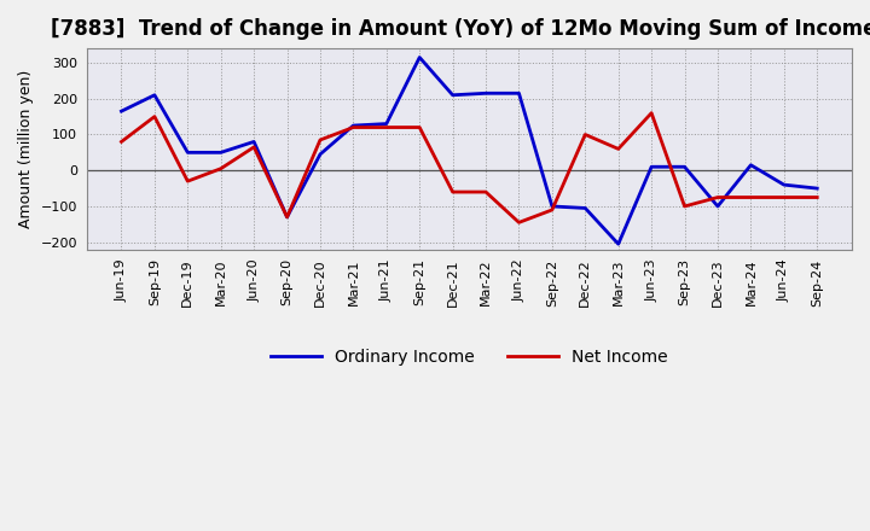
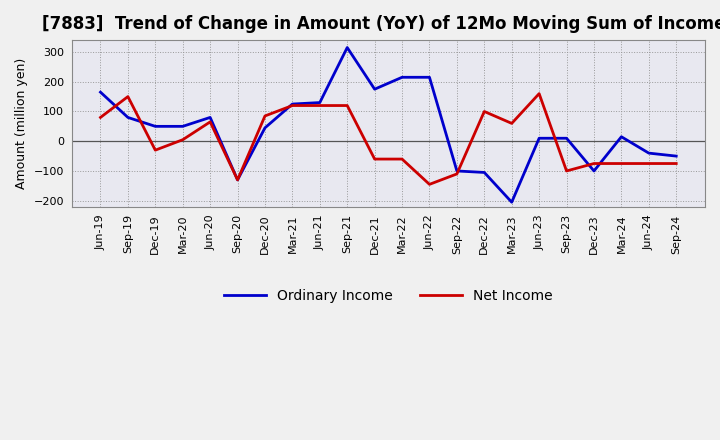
Ordinary Income/Sep-19: 210 -> 80
Ordinary Income/Dec-21: 210 -> 175
